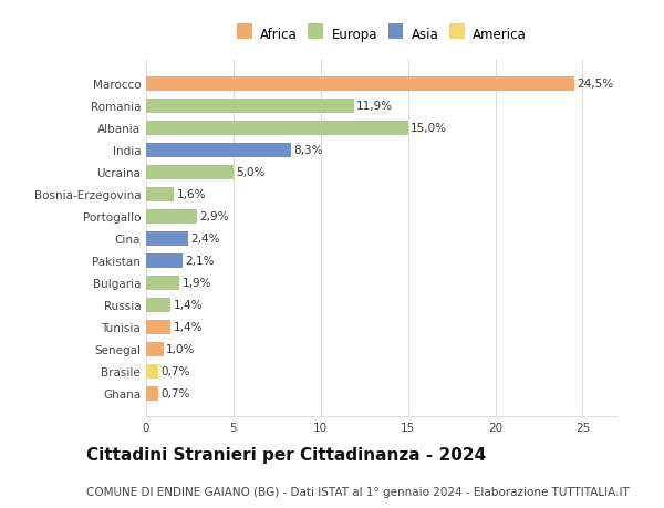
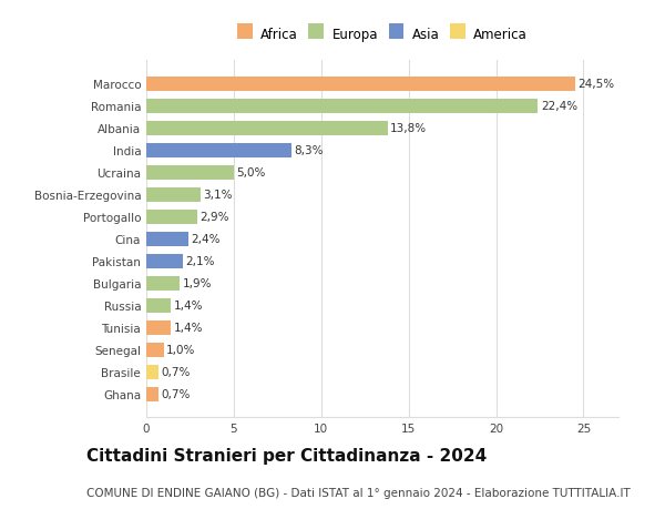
Romania: 11,9% -> 22,4%
Albania: 15,0% -> 13,8%
Bosnia-Erzegovina: 1,6% -> 3,1%
